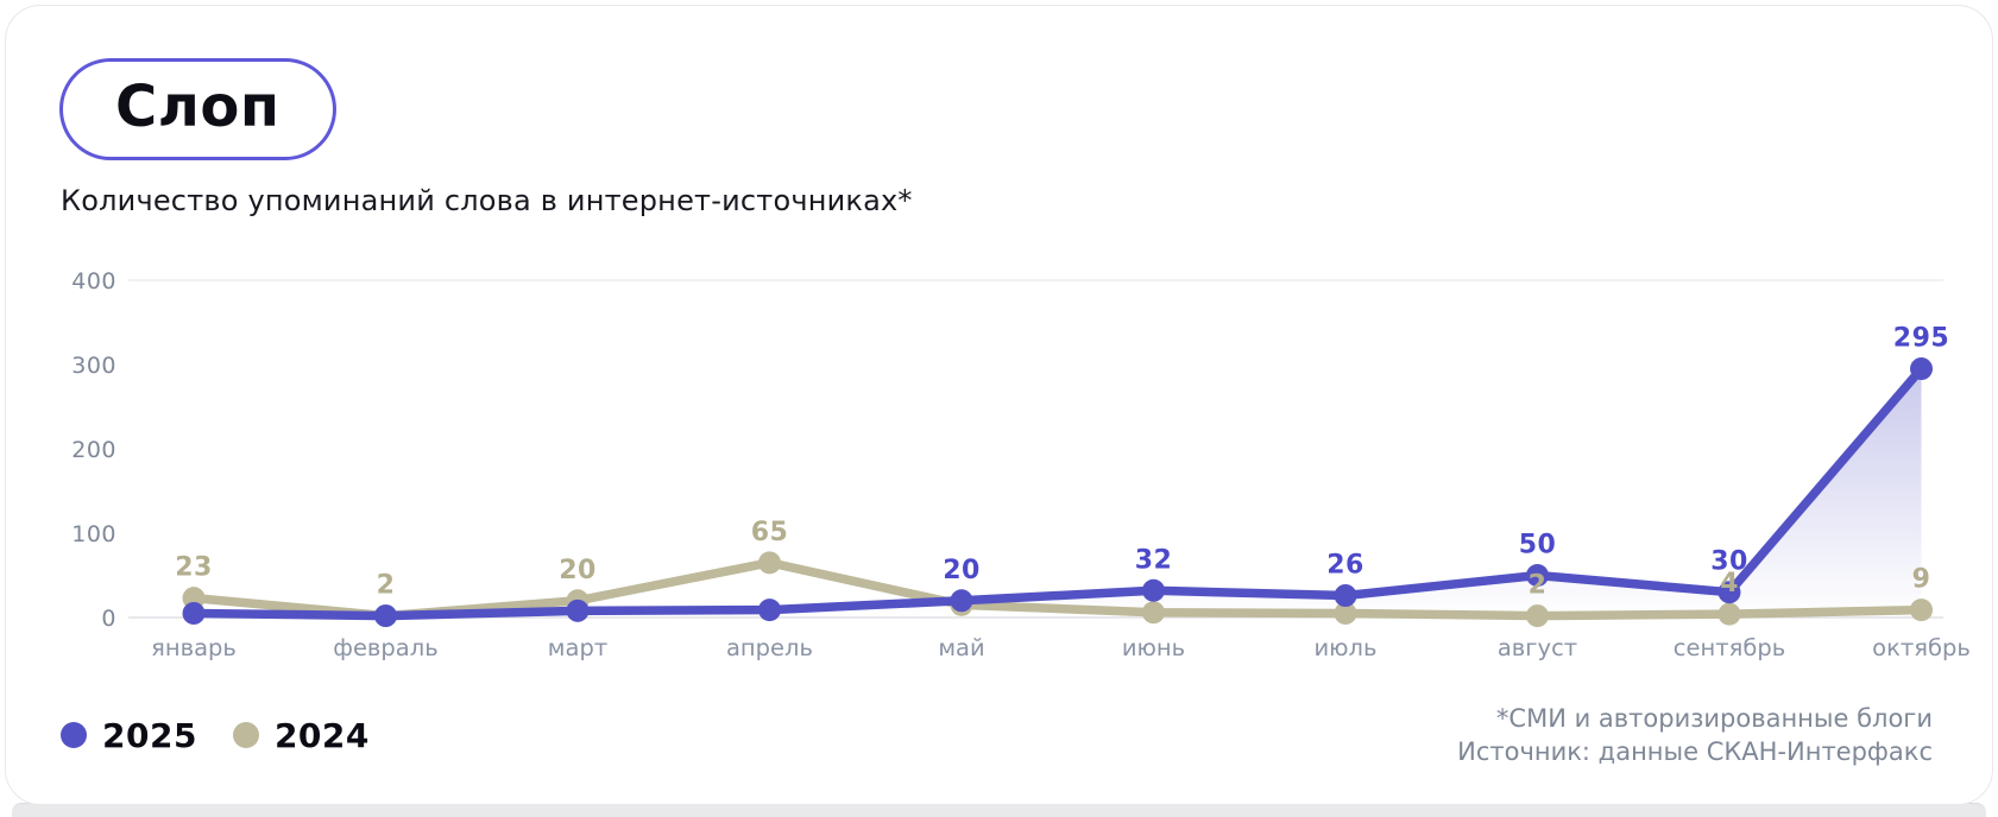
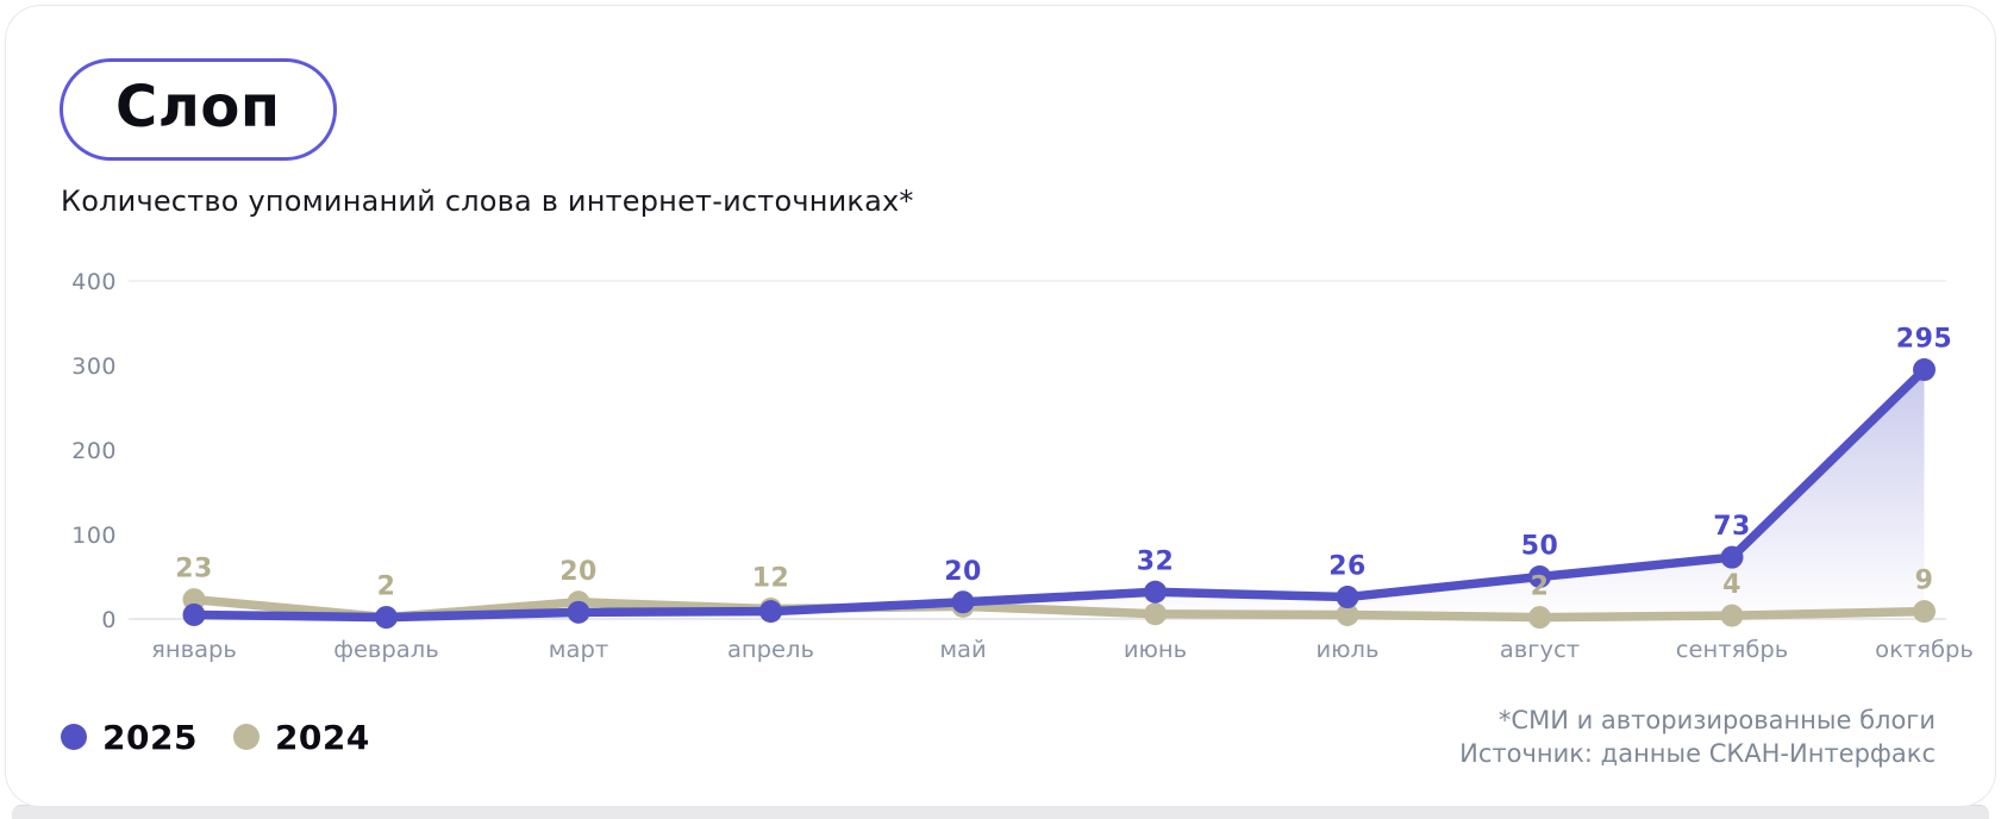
2024/апрель: 65 -> 12
2025/сентябрь: 30 -> 73
